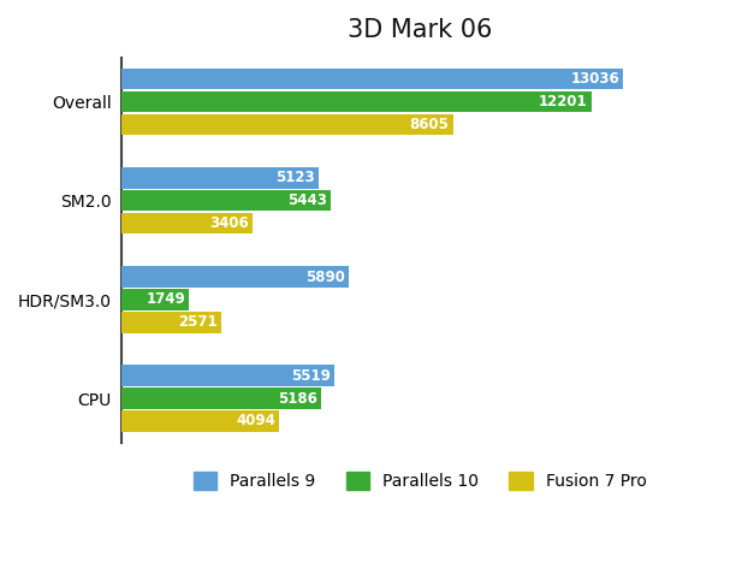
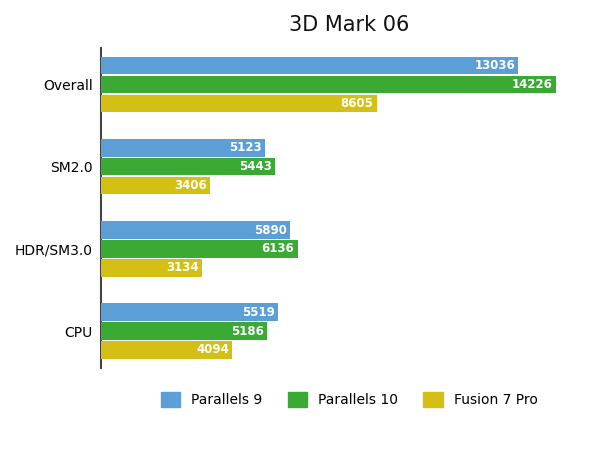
Parallels 10/Overall: 12201 -> 14226
Parallels 10/HDR/SM3.0: 1749 -> 6136
Fusion 7 Pro/HDR/SM3.0: 2571 -> 3134
